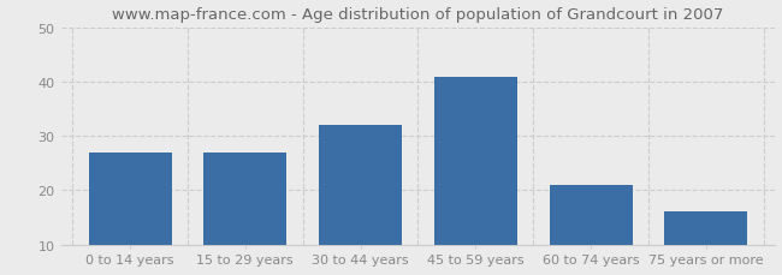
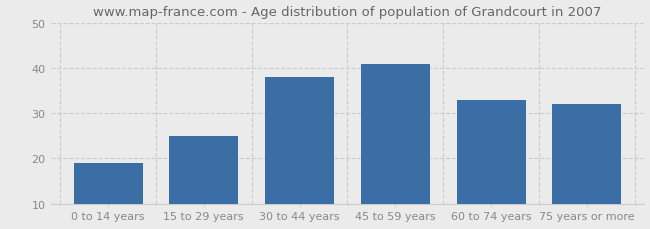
0 to 14 years: 27 -> 19
15 to 29 years: 27 -> 25
30 to 44 years: 32 -> 38
60 to 74 years: 21 -> 33
75 years or more: 16 -> 32
